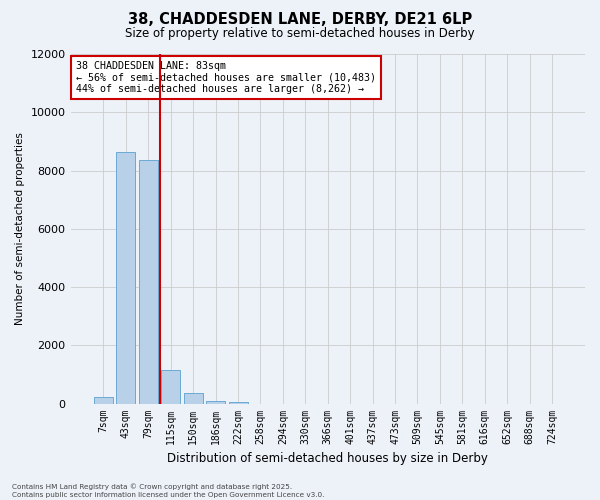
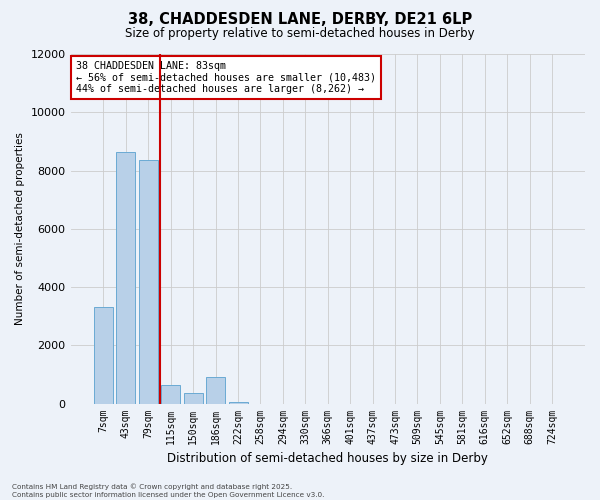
7sqm: 220 -> 3300
115sqm: 1150 -> 650
186sqm: 100 -> 900
